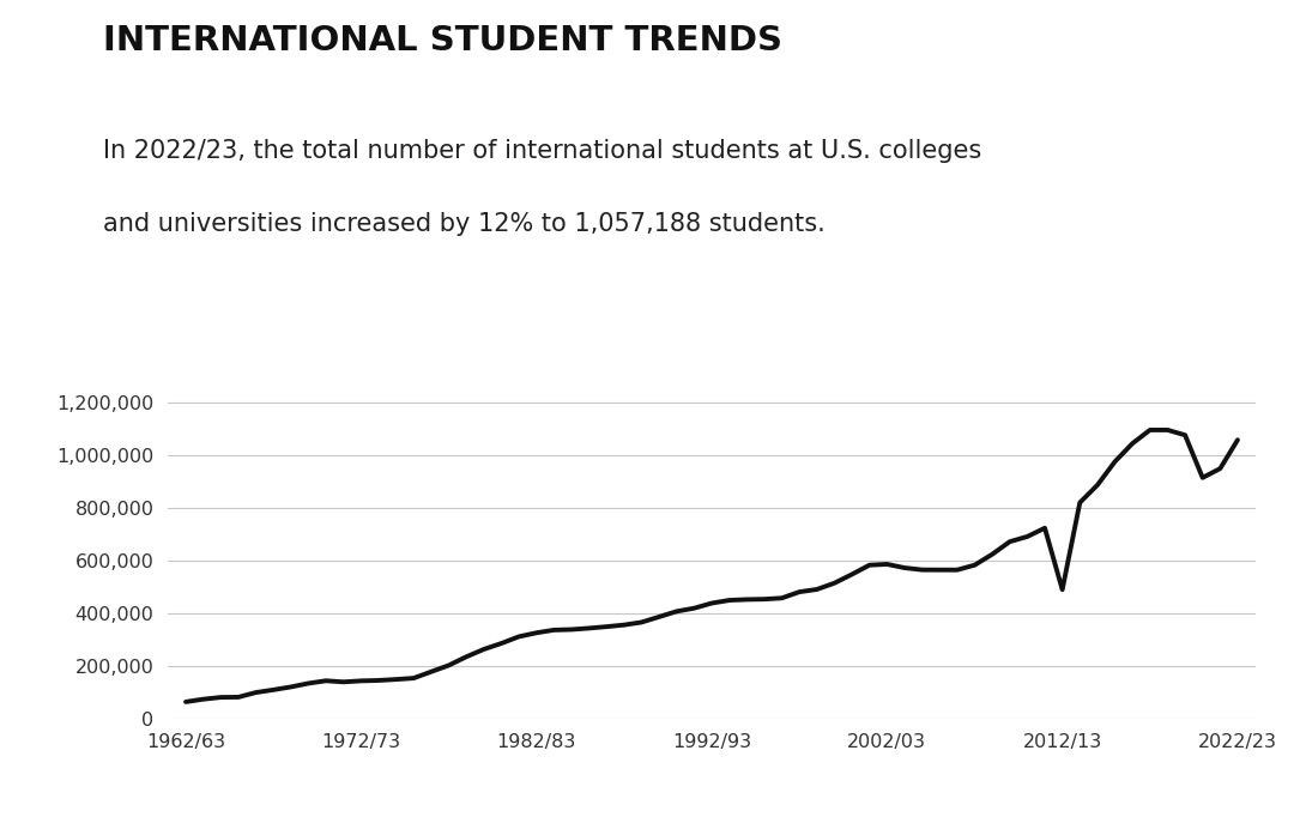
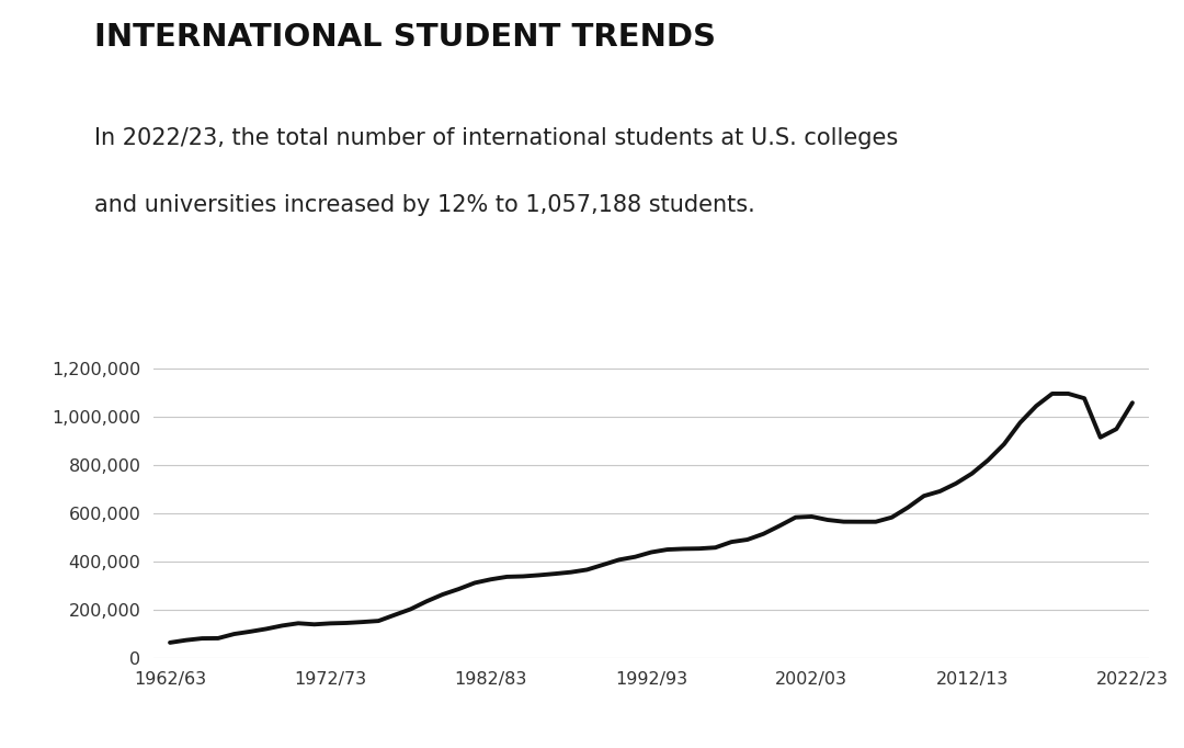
2012/13: 490,000 -> 764,000
